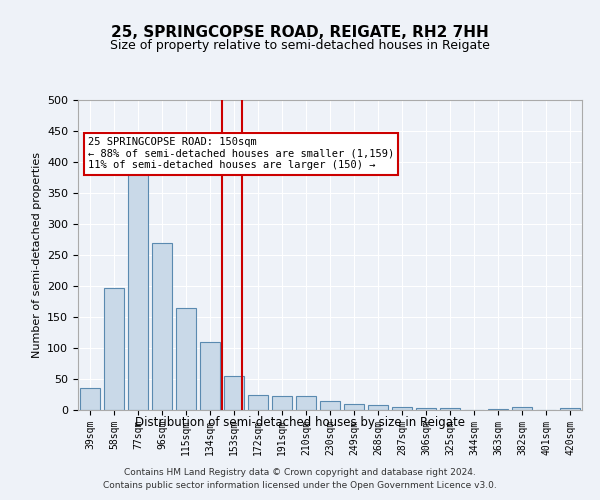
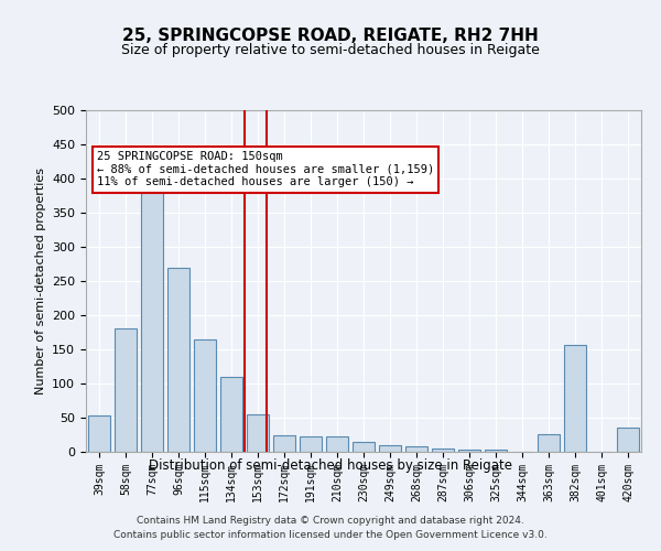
39sqm: 35 -> 54
58sqm: 197 -> 180
363sqm: 1 -> 26
382sqm: 5 -> 156
420sqm: 3 -> 36
